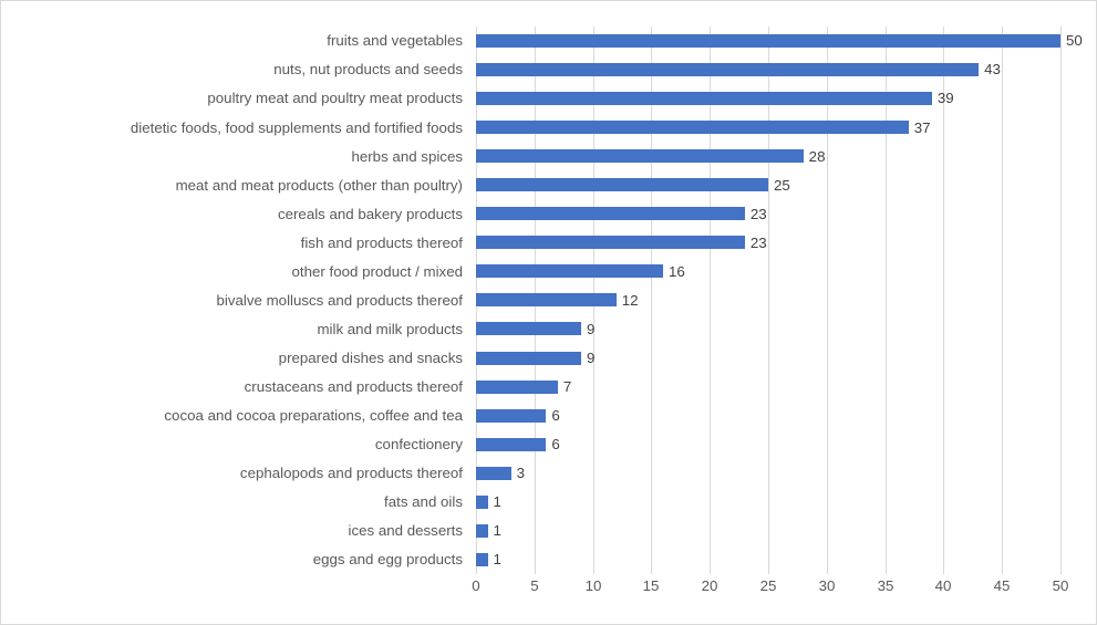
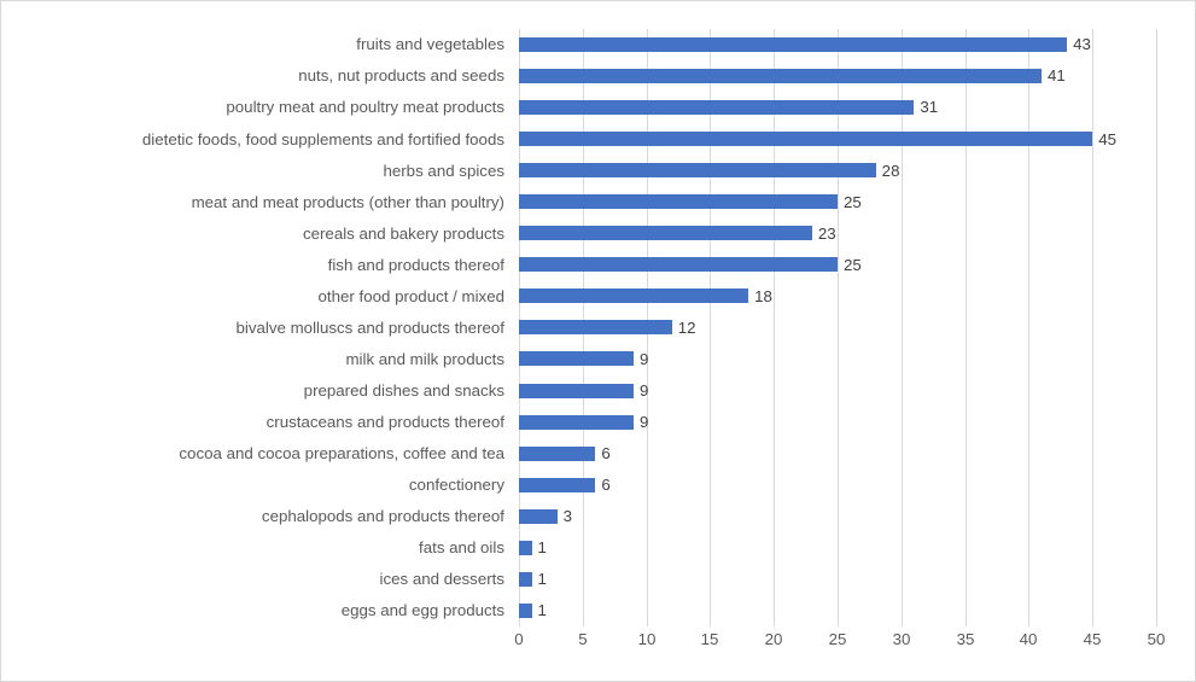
fruits and vegetables: 50 -> 43
nuts, nut products and seeds: 43 -> 41
poultry meat and poultry meat products: 39 -> 31
dietetic foods, food supplements and fortified foods: 37 -> 45
fish and products thereof: 23 -> 25
other food product / mixed: 16 -> 18
crustaceans and products thereof: 7 -> 9
